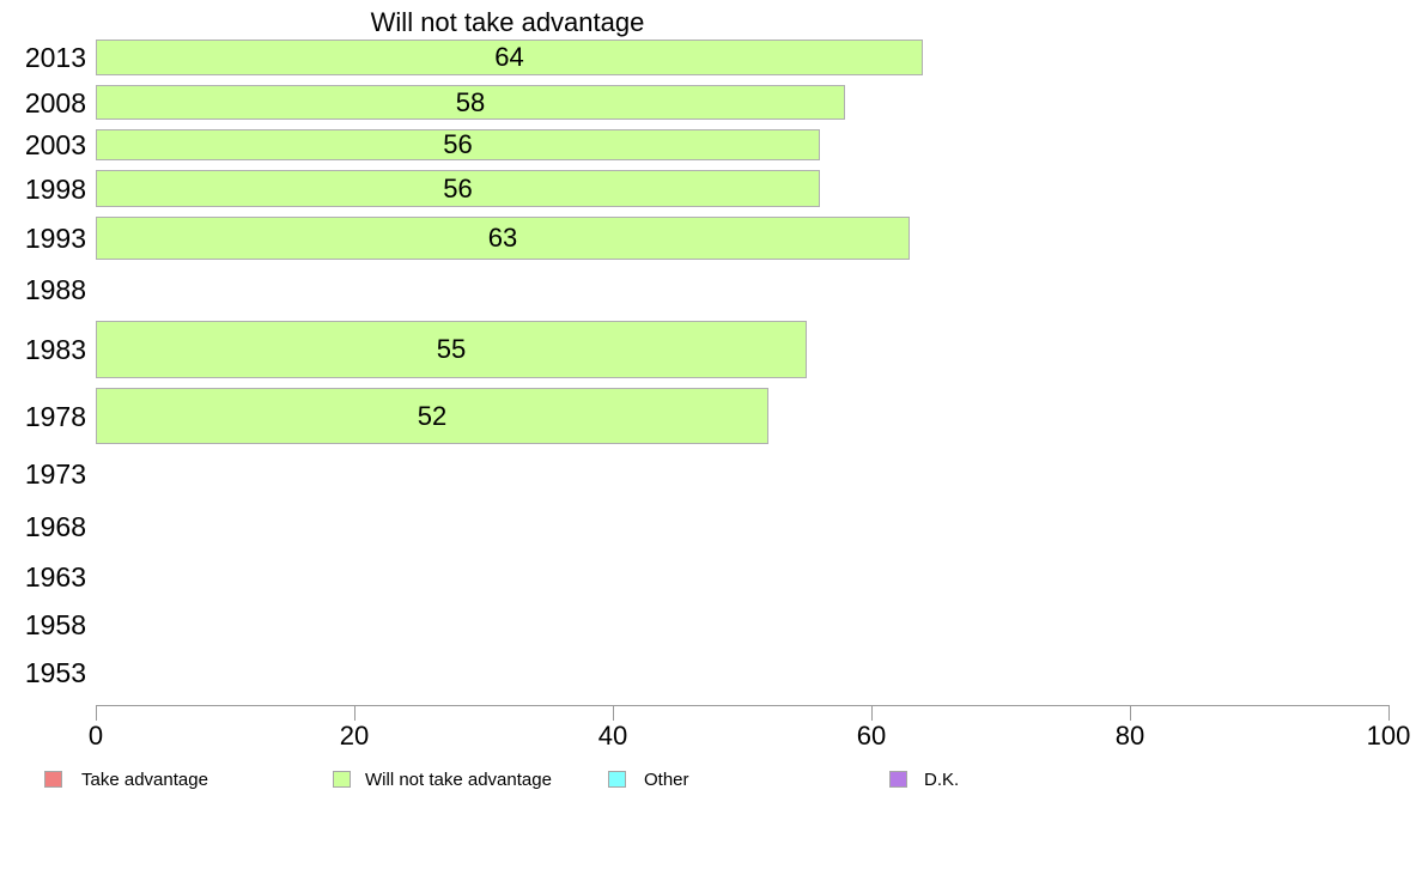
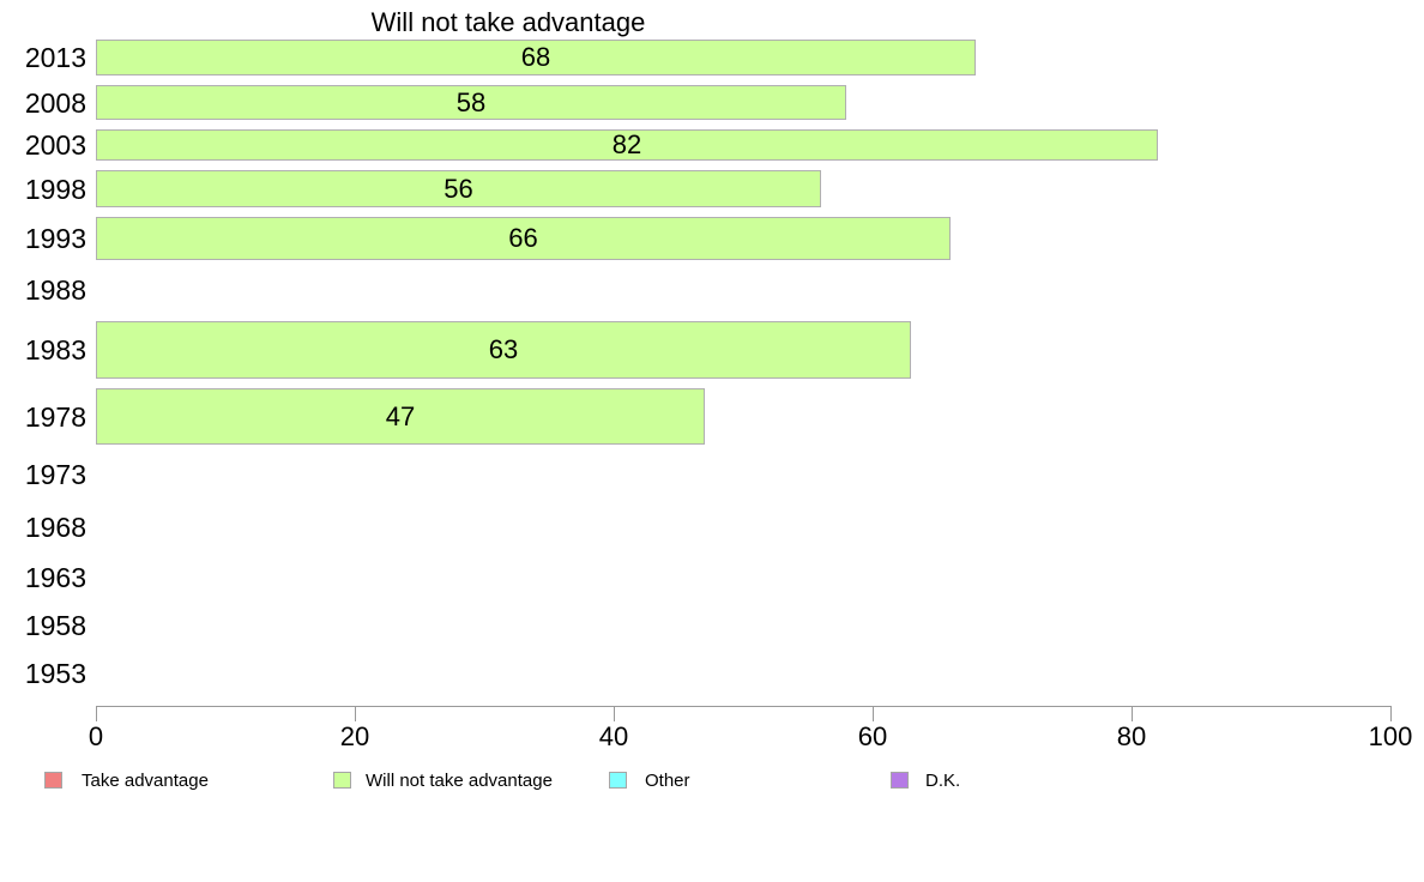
2013: 64 -> 68
2003: 56 -> 82
1993: 63 -> 66
1983: 55 -> 63
1978: 52 -> 47
